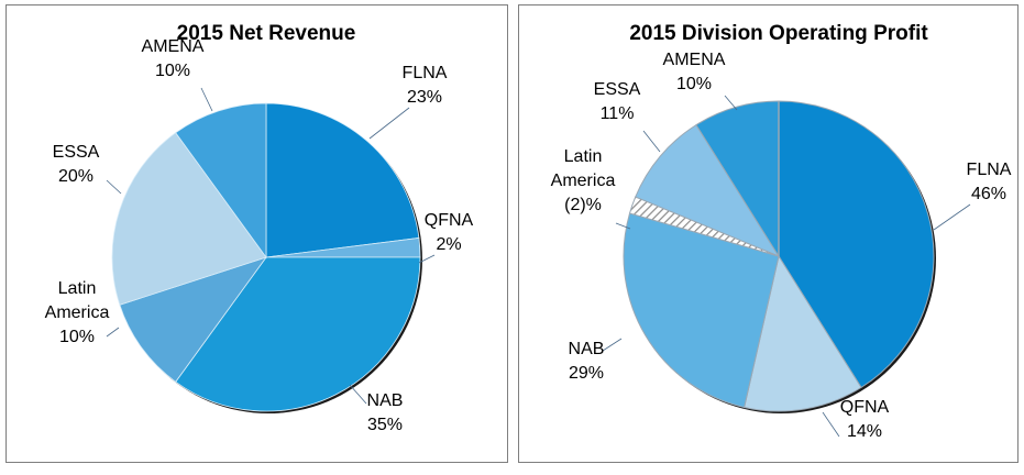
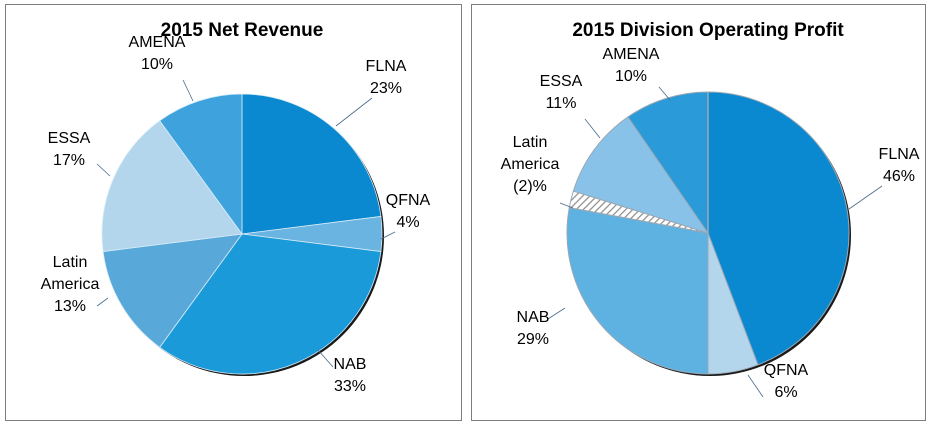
2015 Net Revenue/QFNA: 2% -> 4%
2015 Net Revenue/NAB: 35% -> 33%
2015 Net Revenue/Latin America: 10% -> 13%
2015 Net Revenue/ESSA: 20% -> 17%
2015 Division Operating Profit/QFNA: 14% -> 6%
